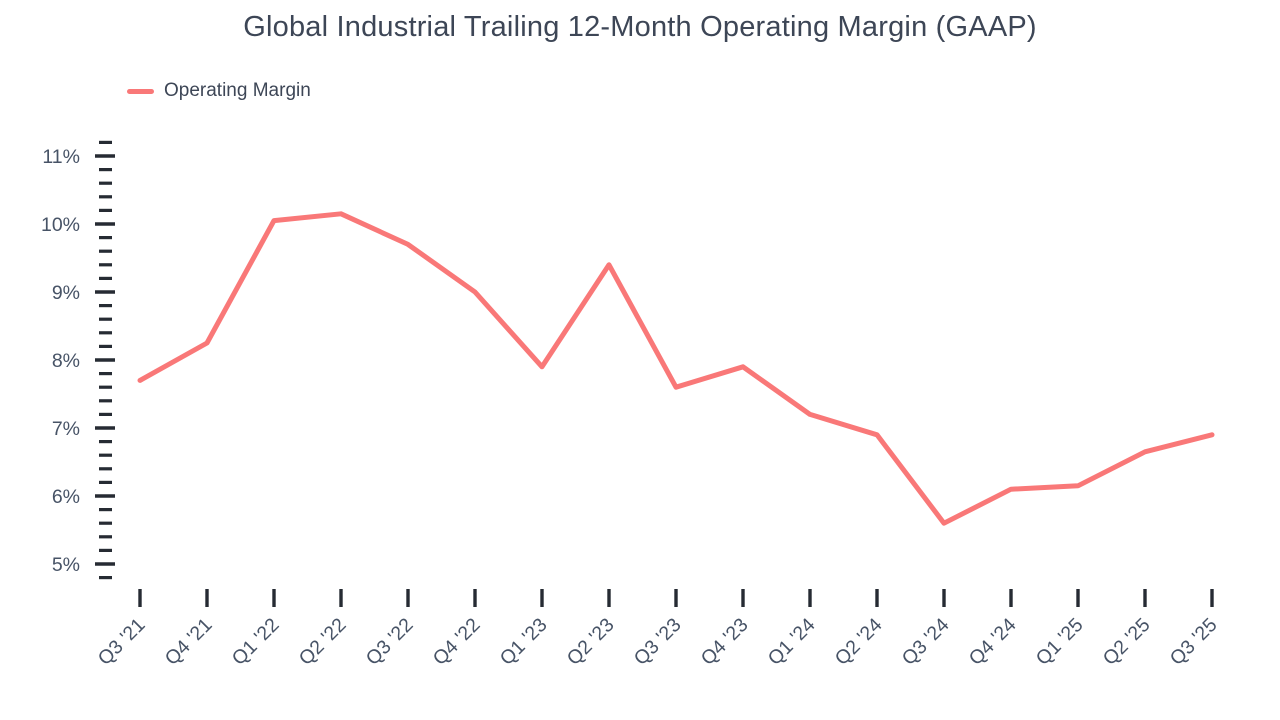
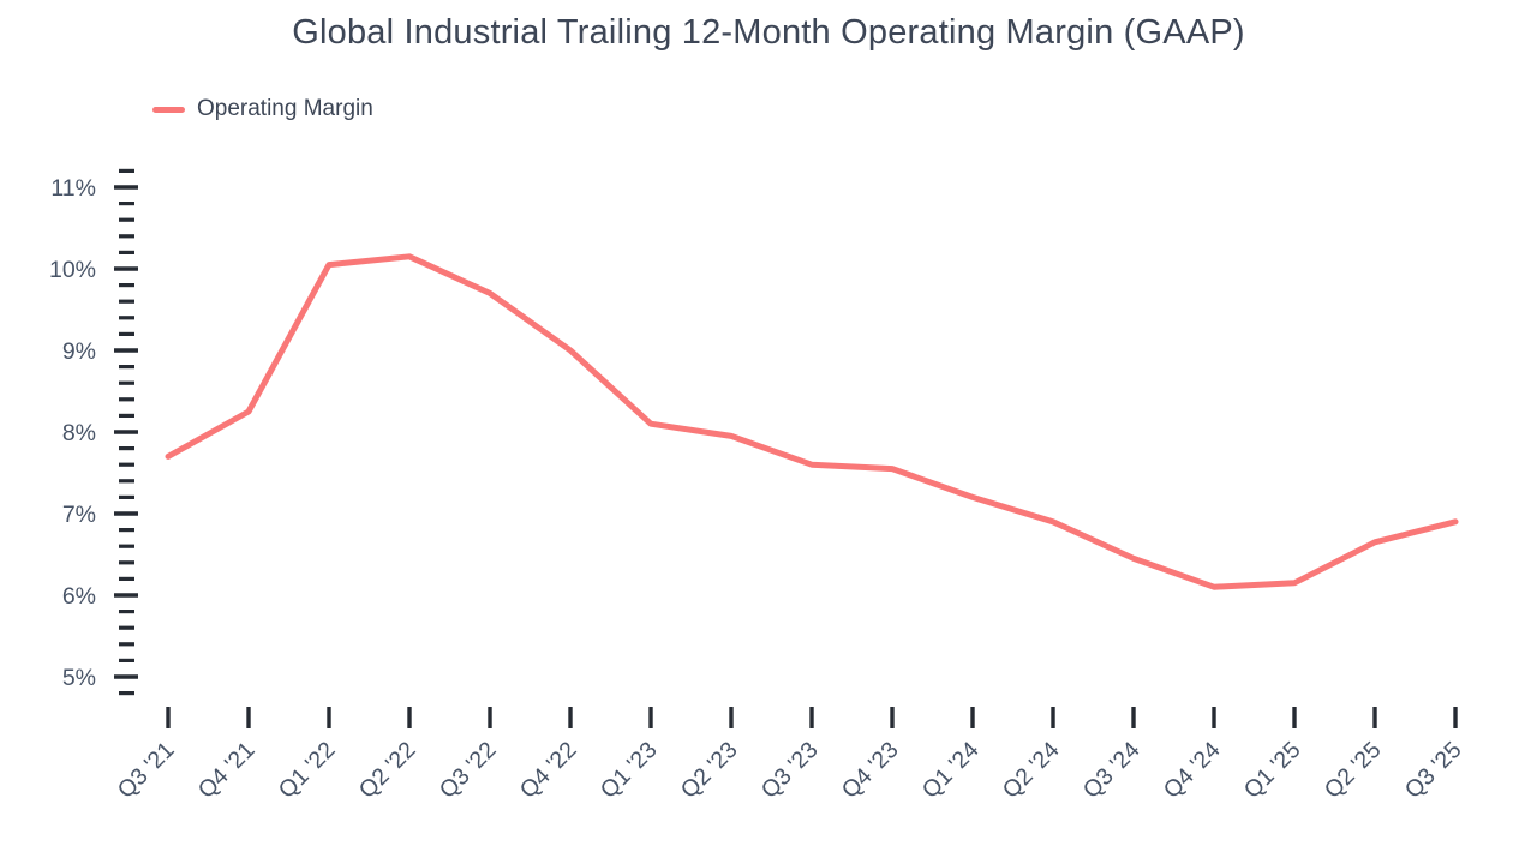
Q1 '23: 7.9% -> 8.1%
Q2 '23: 9.4% -> 8.0%
Q4 '23: 7.9% -> 7.5%
Q3 '24: 5.6% -> 6.5%
